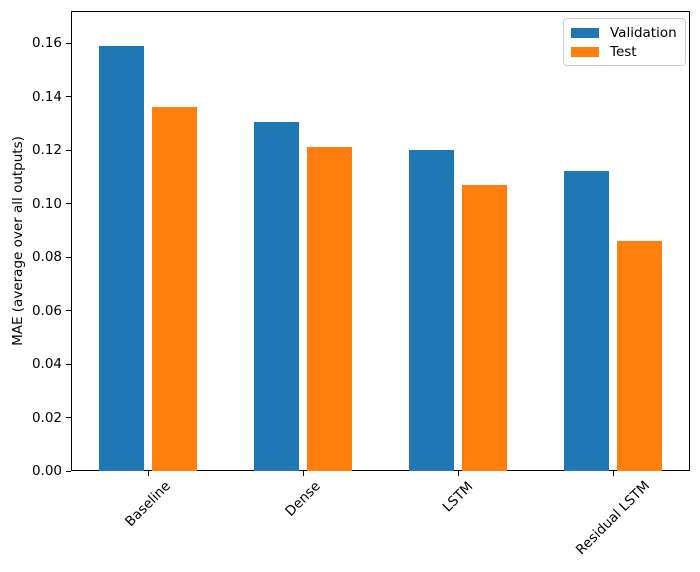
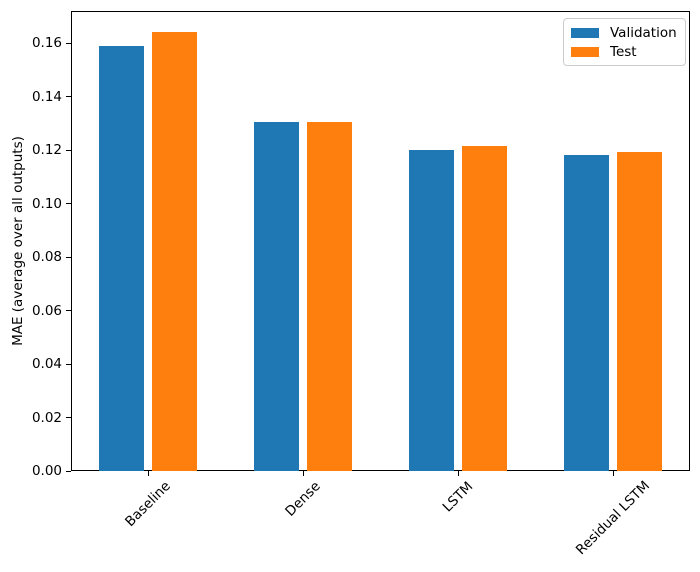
Test/Baseline: 0.136 -> 0.164
Test/Dense: 0.121 -> 0.131
Test/LSTM: 0.107 -> 0.122
Validation/Residual LSTM: 0.112 -> 0.118
Test/Residual LSTM: 0.086 -> 0.119
